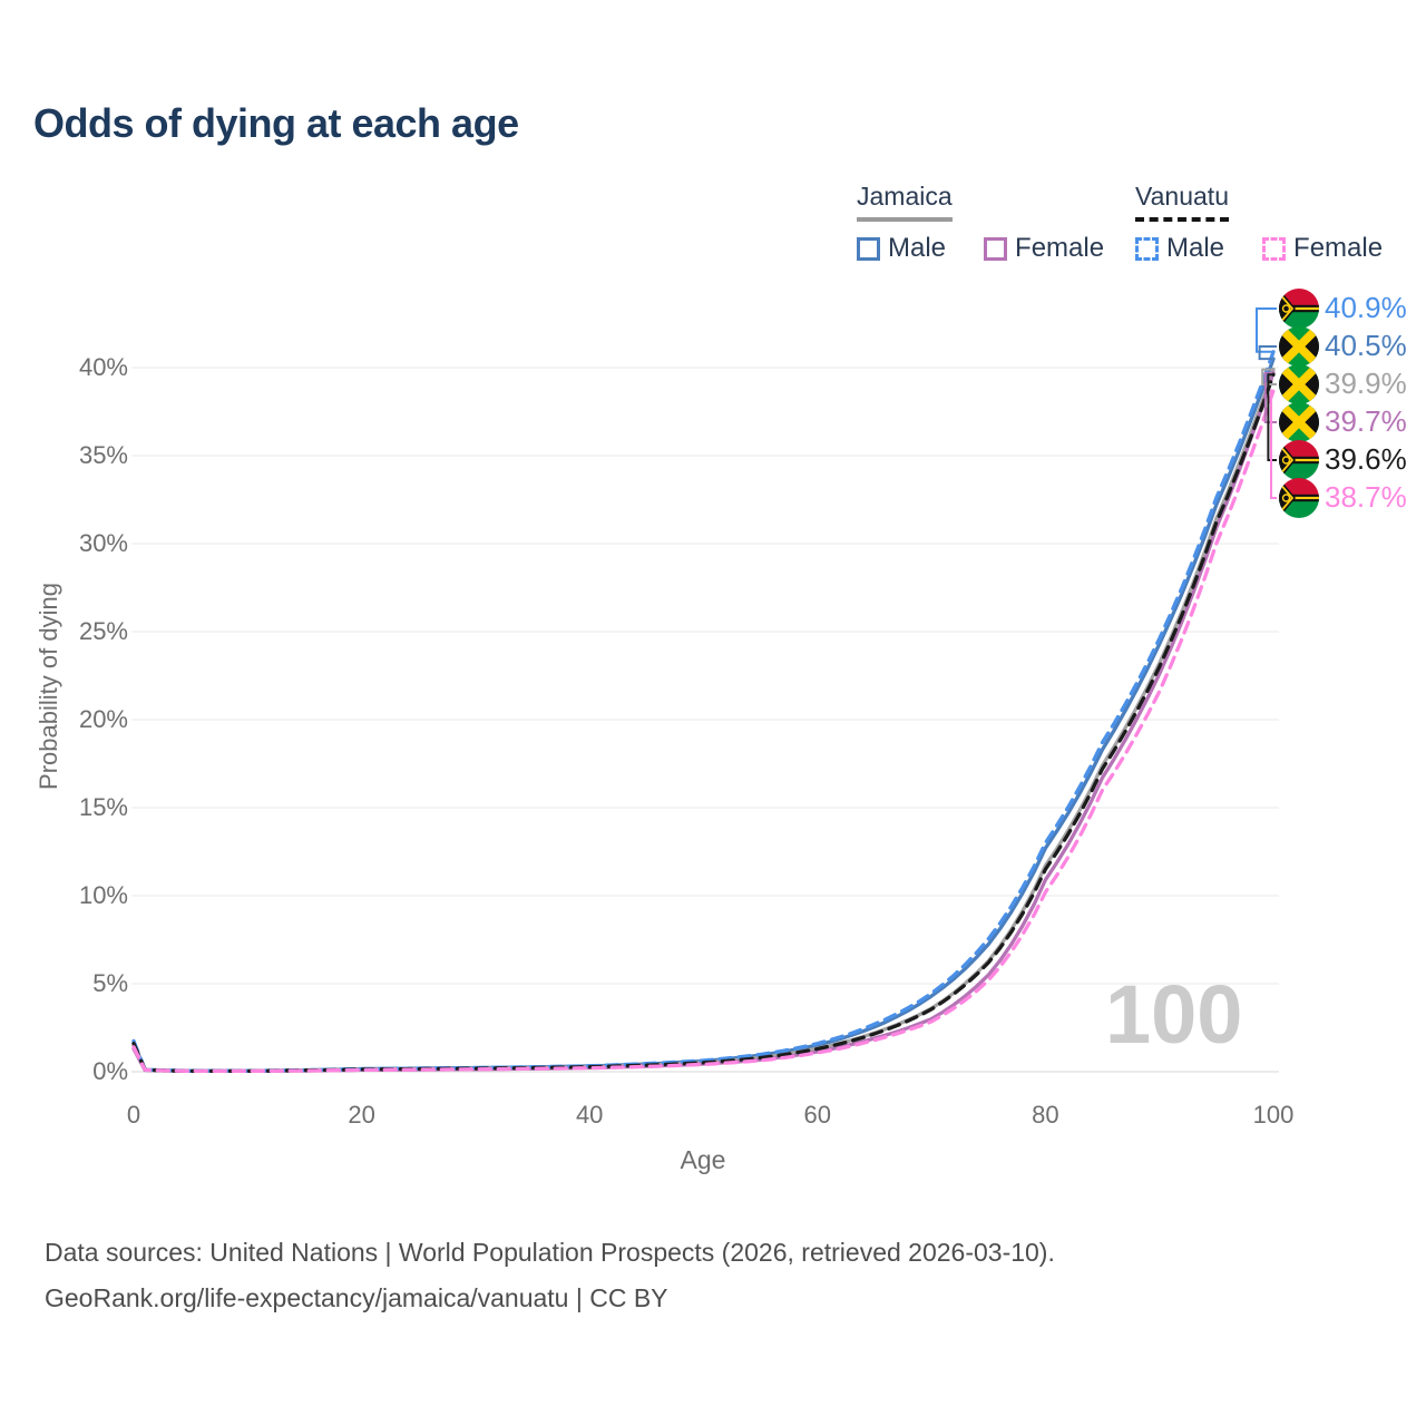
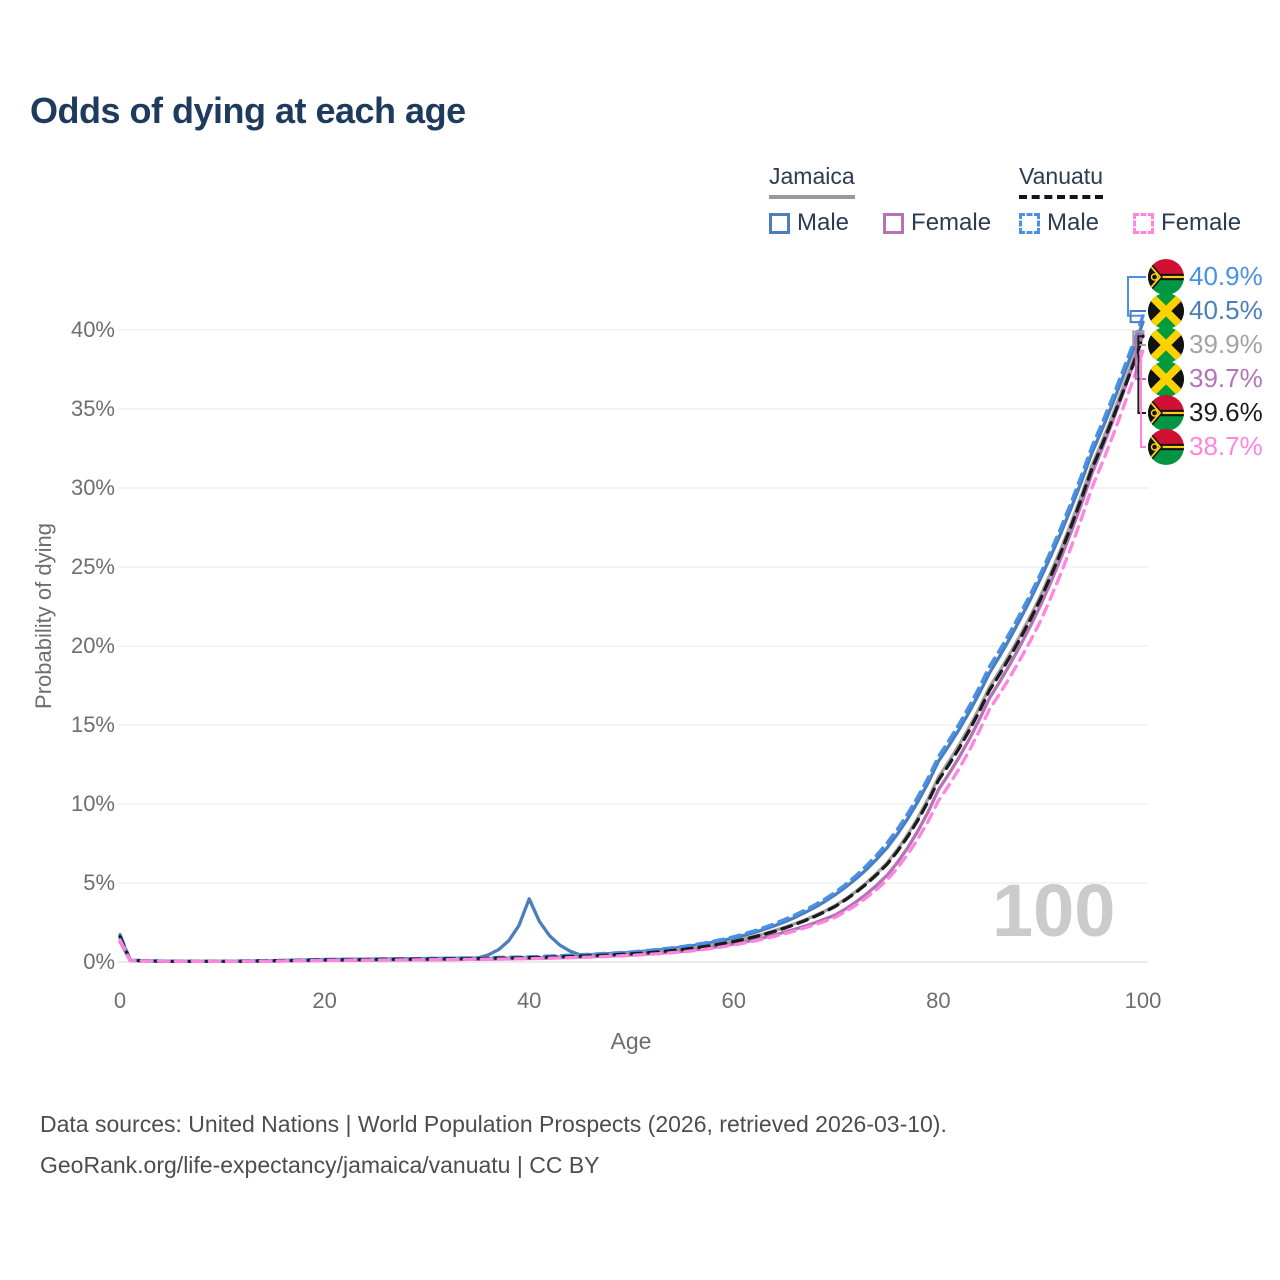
Jamaica Male/40: 0.3% -> 4.0%
